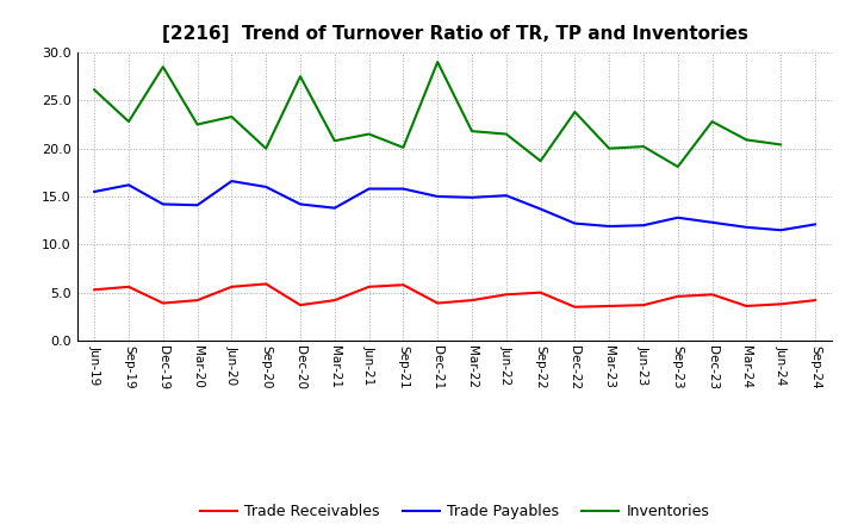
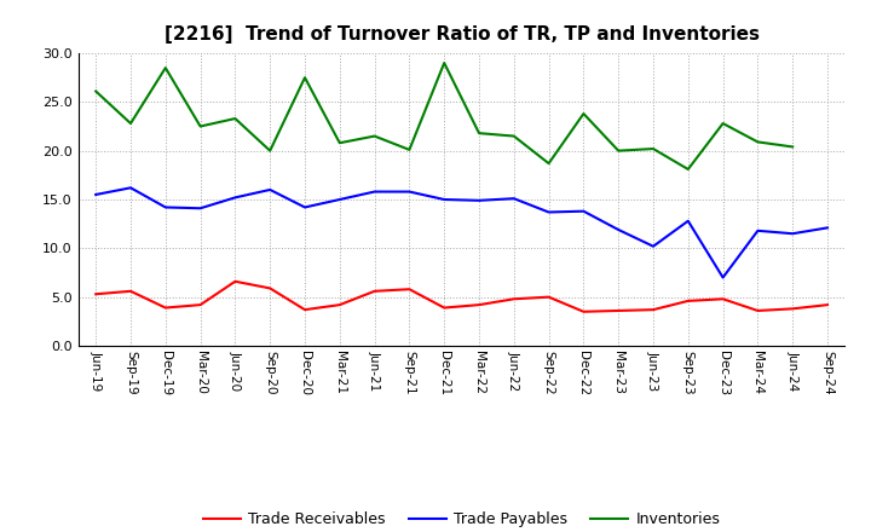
Trade Receivables/Jun-20: 5.6 -> 6.6
Trade Payables/Jun-20: 16.6 -> 15.2
Trade Payables/Mar-21: 13.8 -> 15.0
Trade Payables/Dec-22: 12.2 -> 13.8
Trade Payables/Jun-23: 12.0 -> 10.2
Trade Payables/Dec-23: 12.3 -> 7.0
